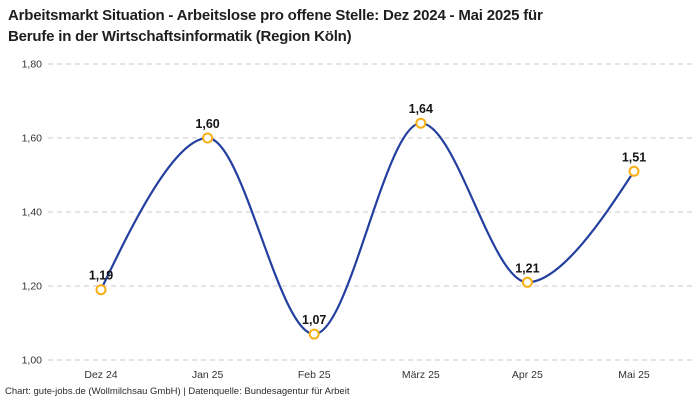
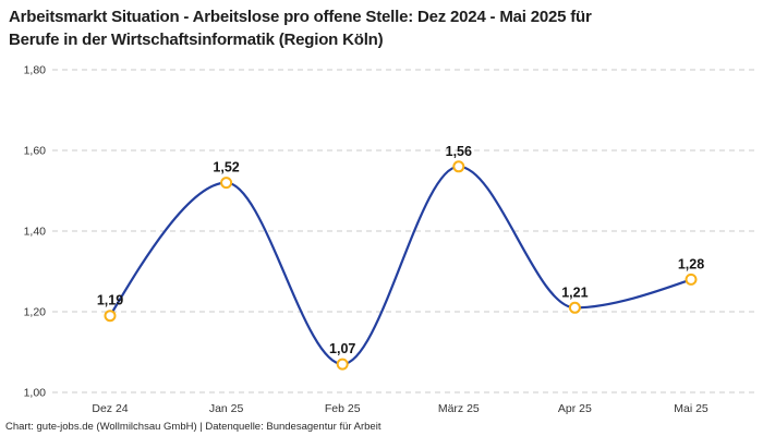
Jan 25: 1,60 -> 1,52
März 25: 1,64 -> 1,56
Mai 25: 1,51 -> 1,28
